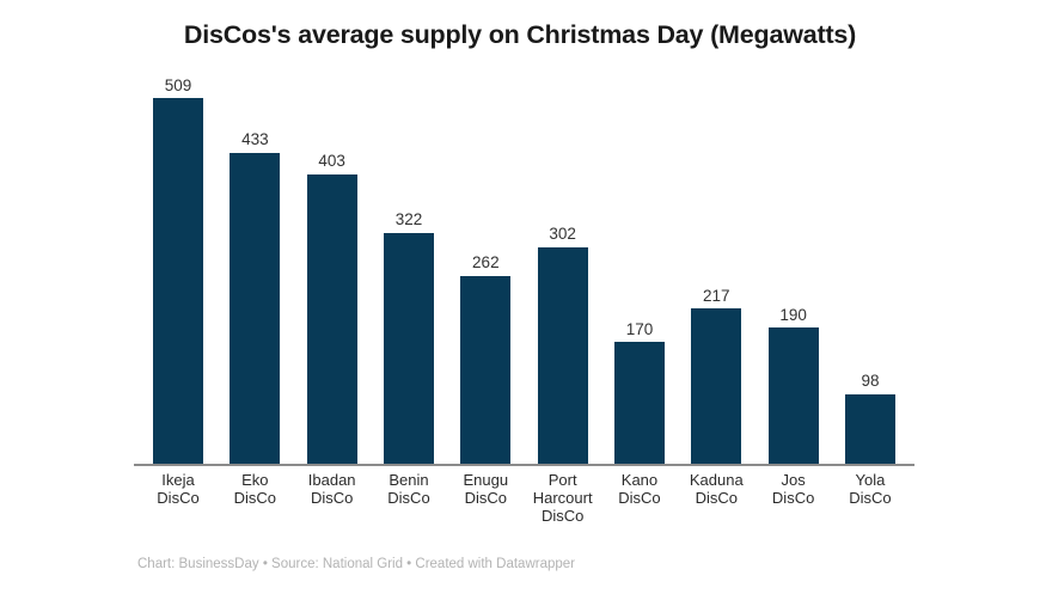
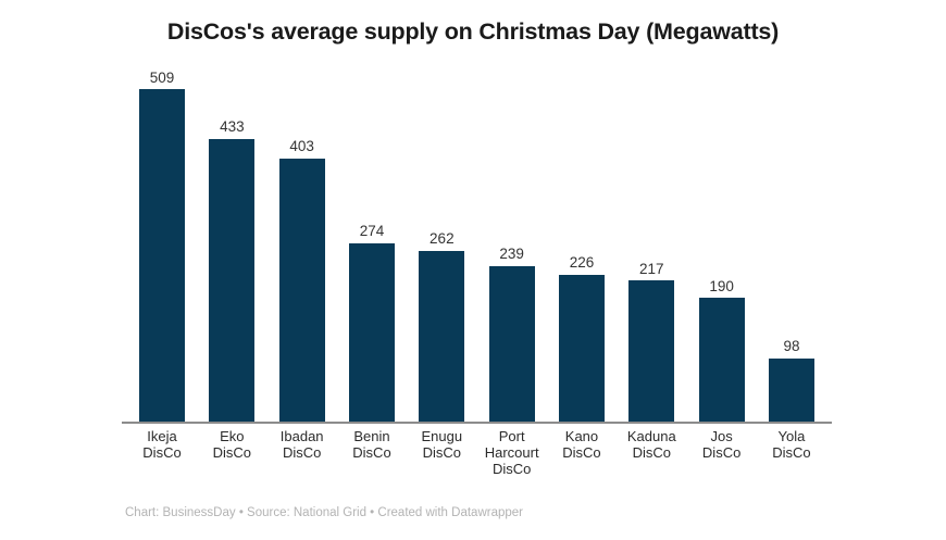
Benin DisCo: 322 -> 274
Port Harcourt DisCo: 302 -> 239
Kano DisCo: 170 -> 226
